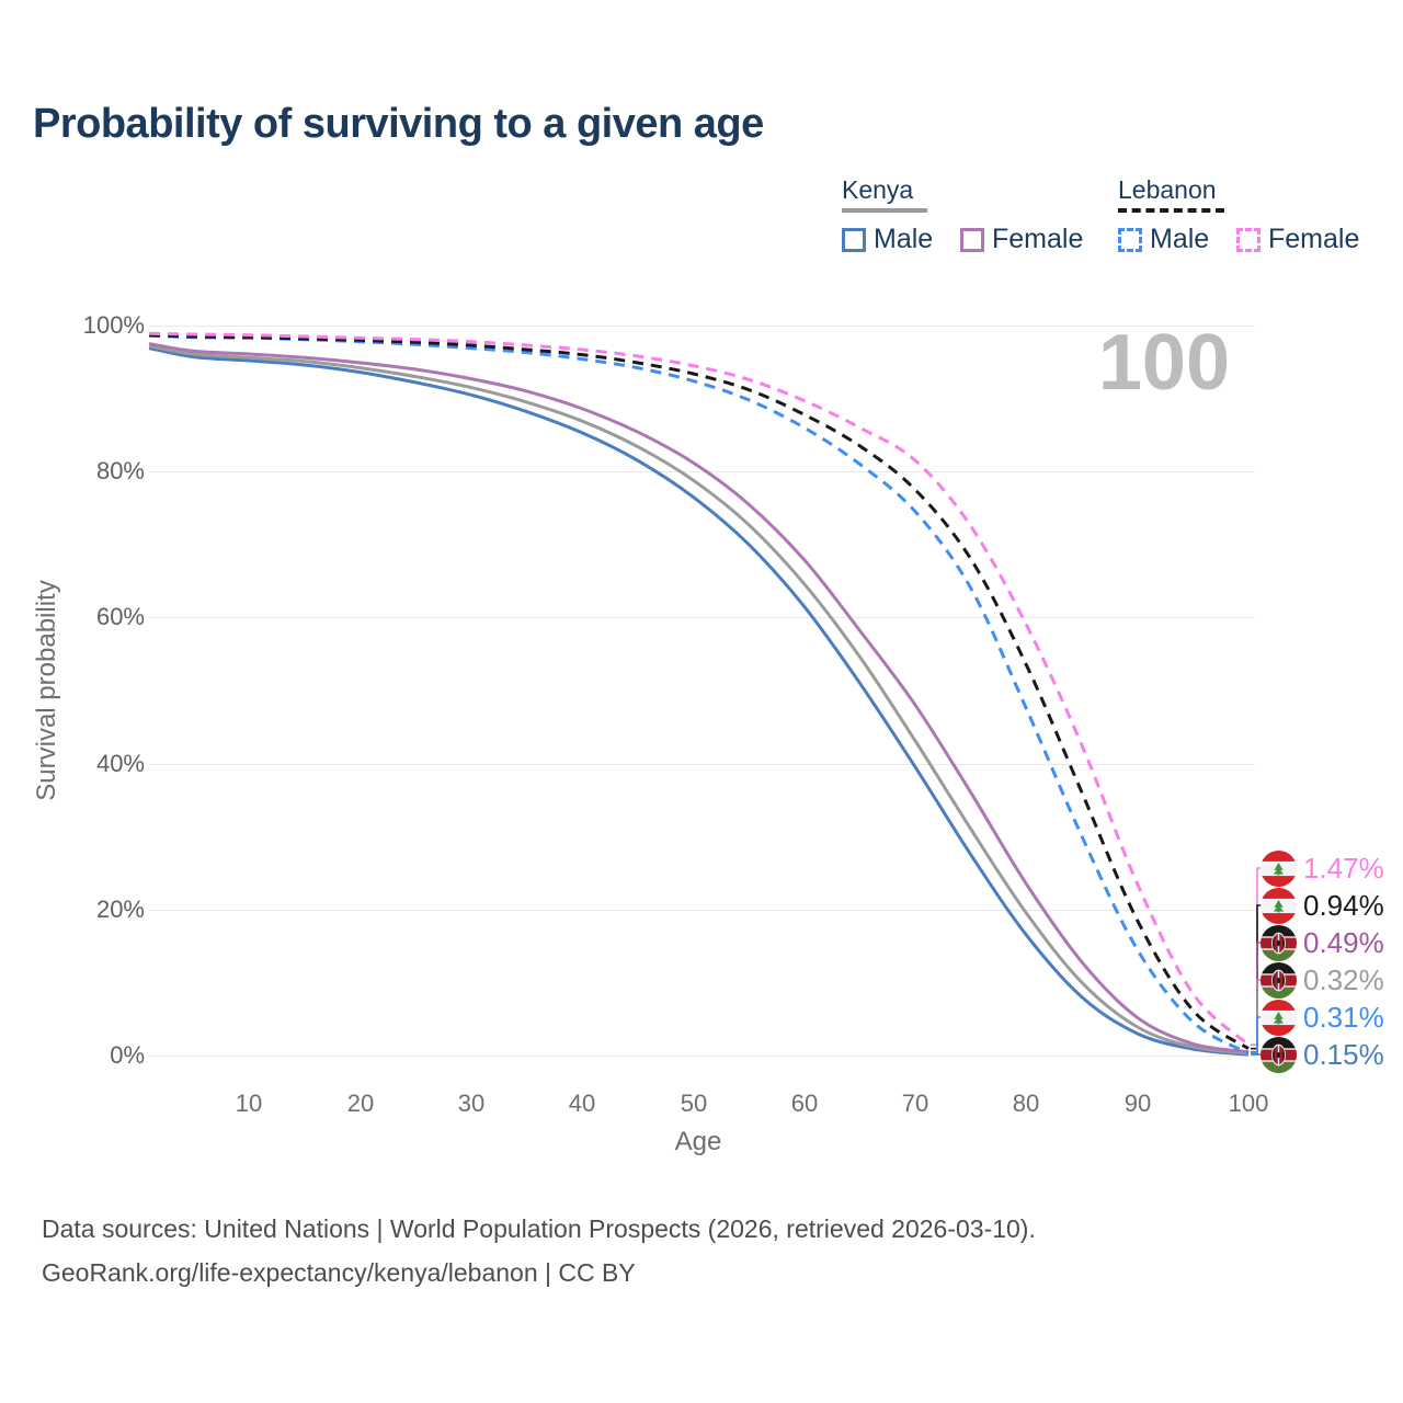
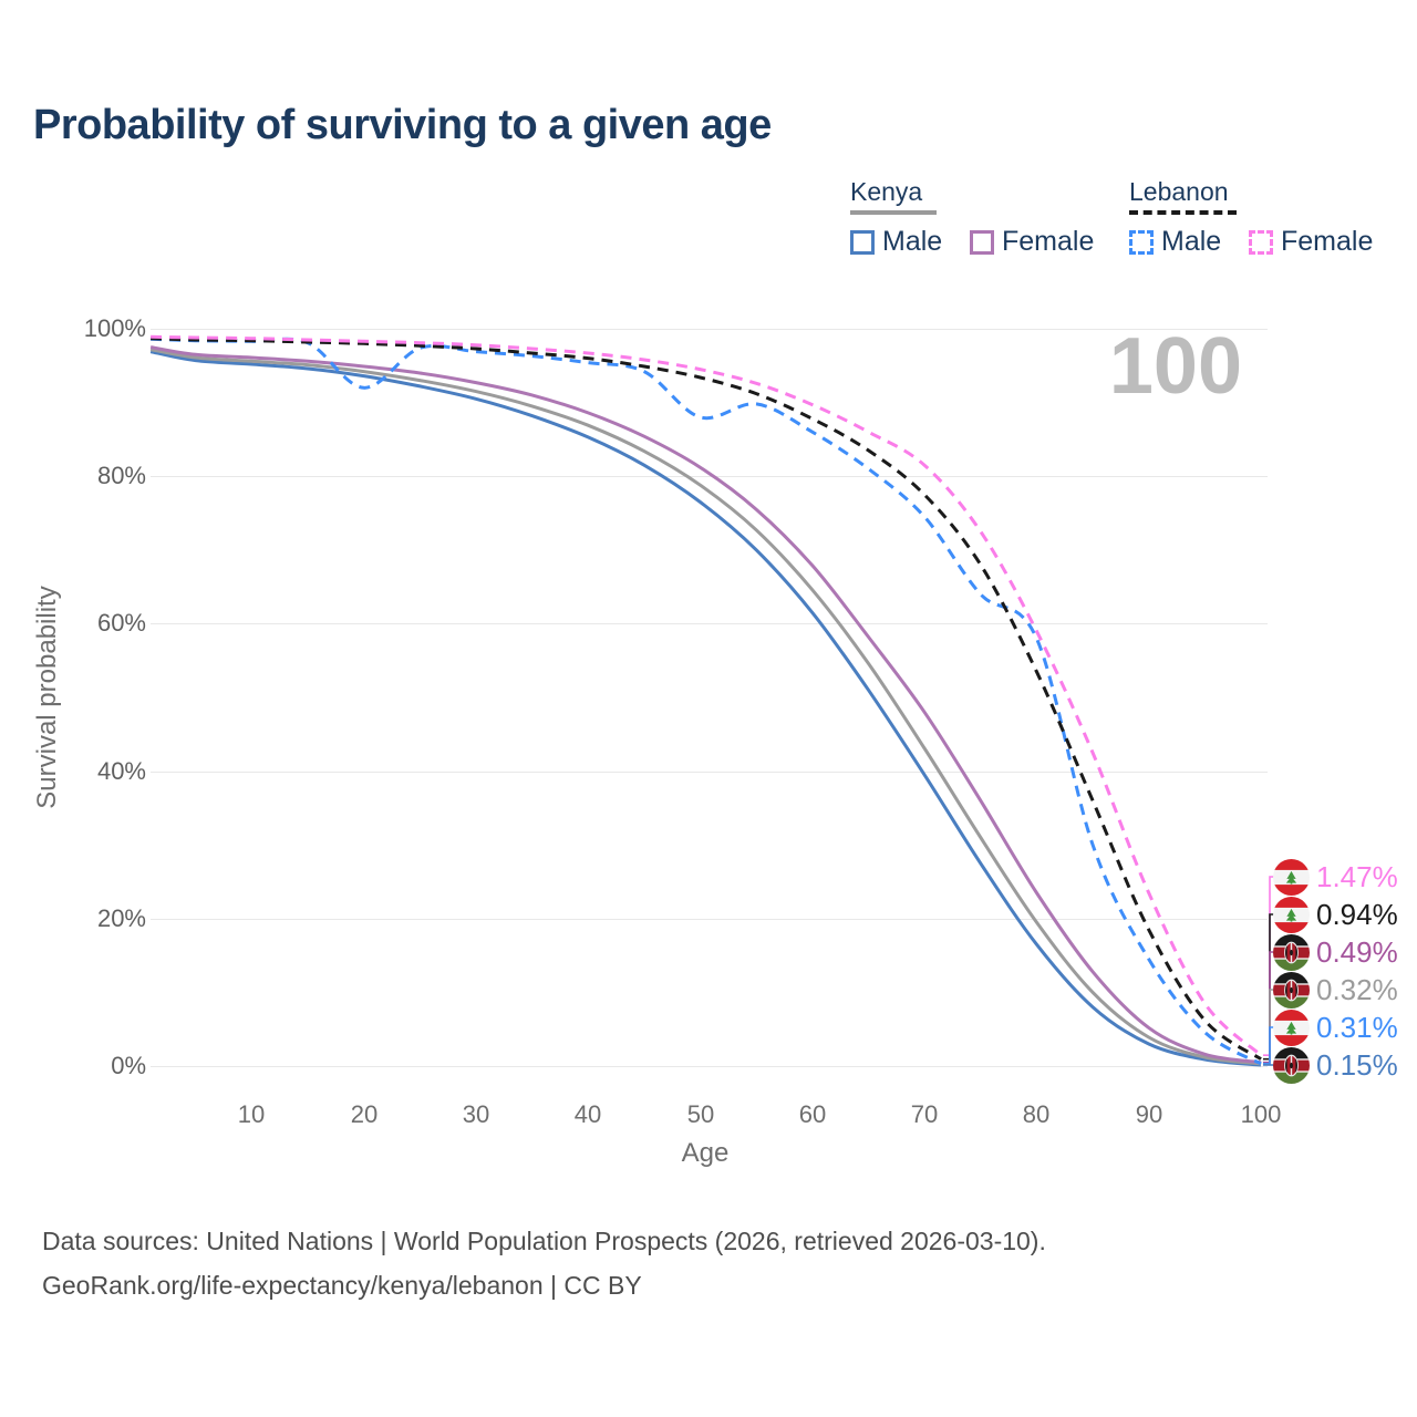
Lebanon Male/20: 98% -> 92%
Lebanon Male/50: 92% -> 88%
Lebanon Male/80: 48% -> 58%
